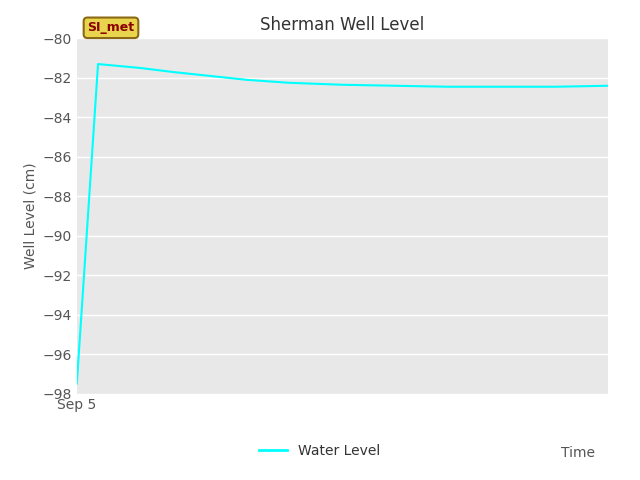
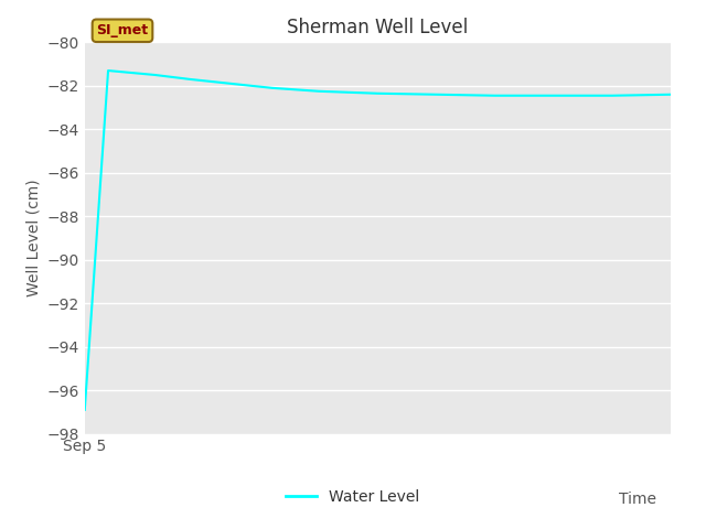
Sep 5: -97.5 -> -96.9
